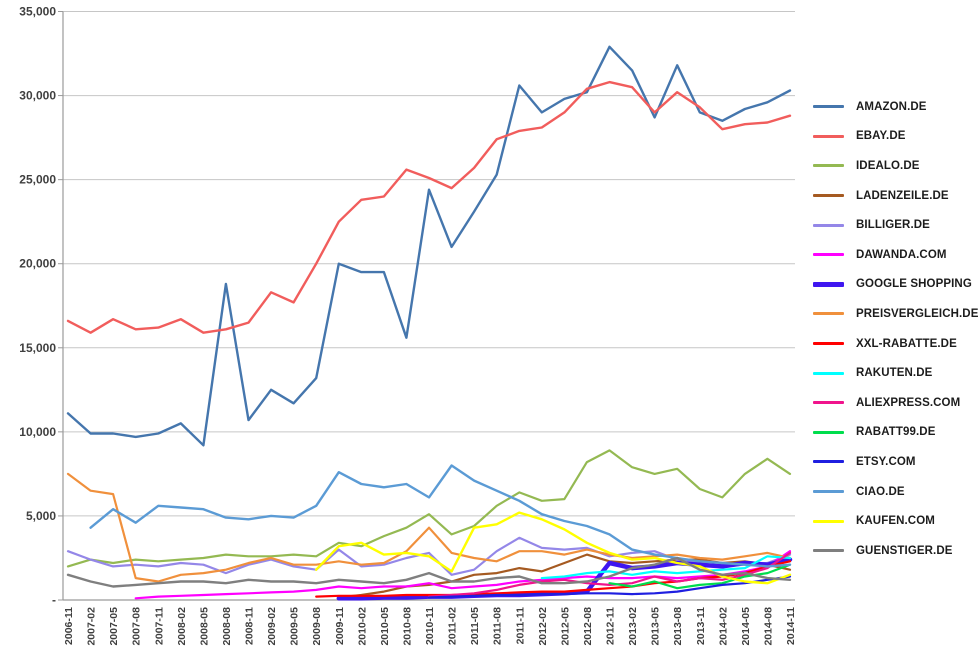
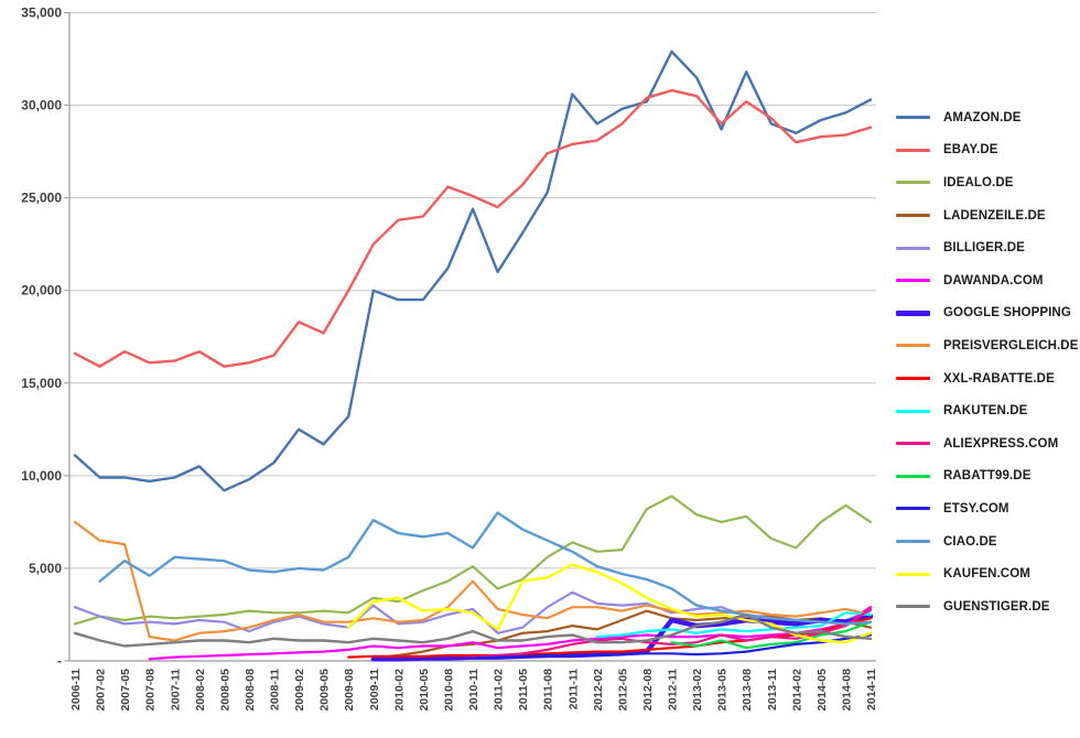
AMAZON.DE/2008-08: 18800 -> 9800
AMAZON.DE/2010-08: 15600 -> 21200
